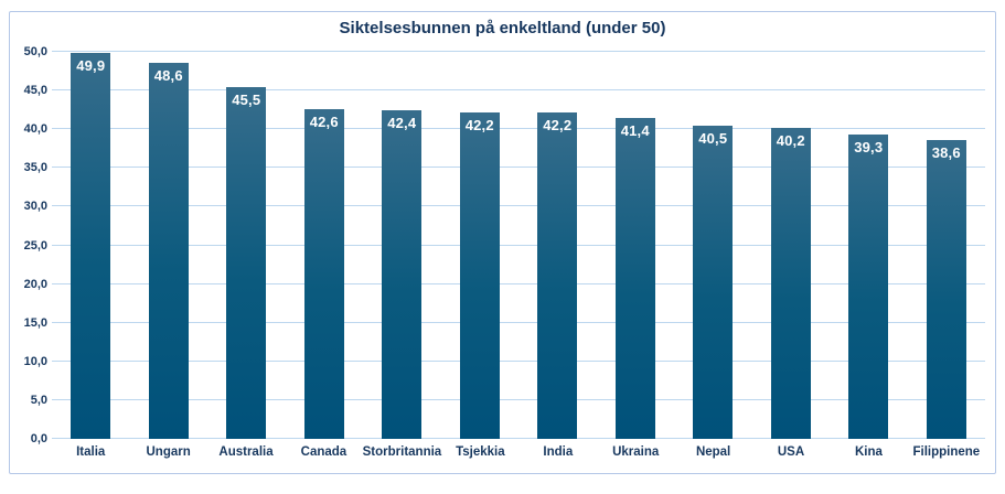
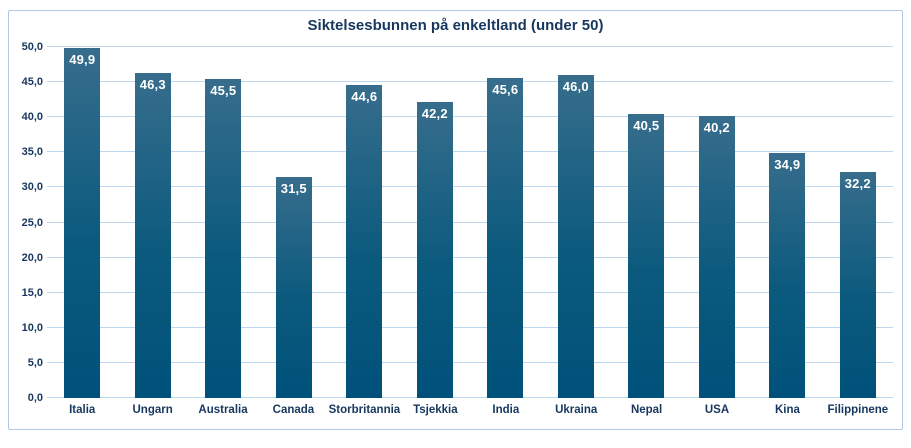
Ungarn: 48,6 -> 46,3
Canada: 42,6 -> 31,5
Storbritannia: 42,4 -> 44,6
India: 42,2 -> 45,6
Ukraina: 41,4 -> 46,0
Kina: 39,3 -> 34,9
Filippinene: 38,6 -> 32,2
